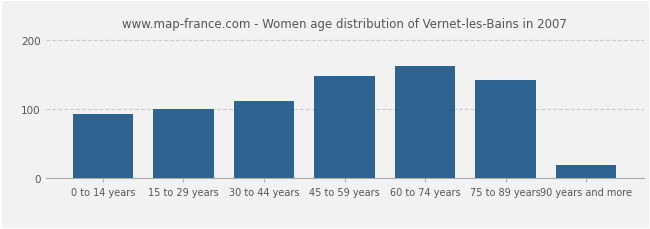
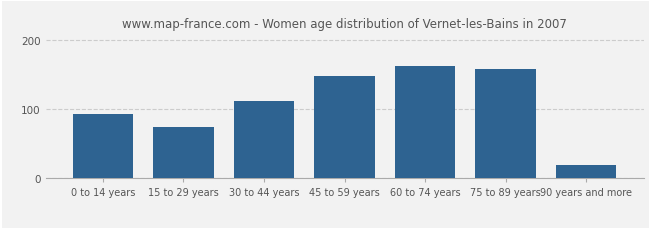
15 to 29 years: 100 -> 75
75 to 89 years: 142 -> 158
